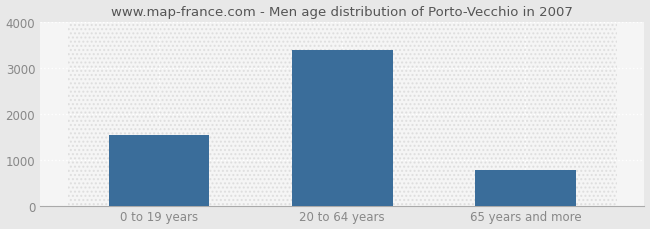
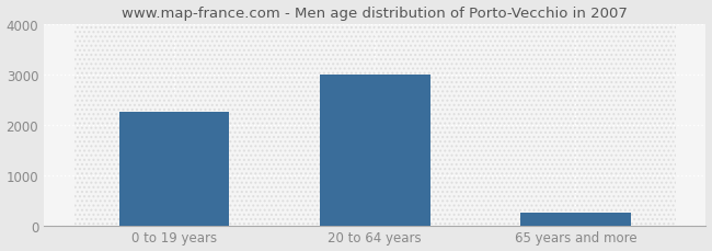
0 to 19 years: 1530 -> 2250
20 to 64 years: 3370 -> 3000
65 years and more: 780 -> 250
